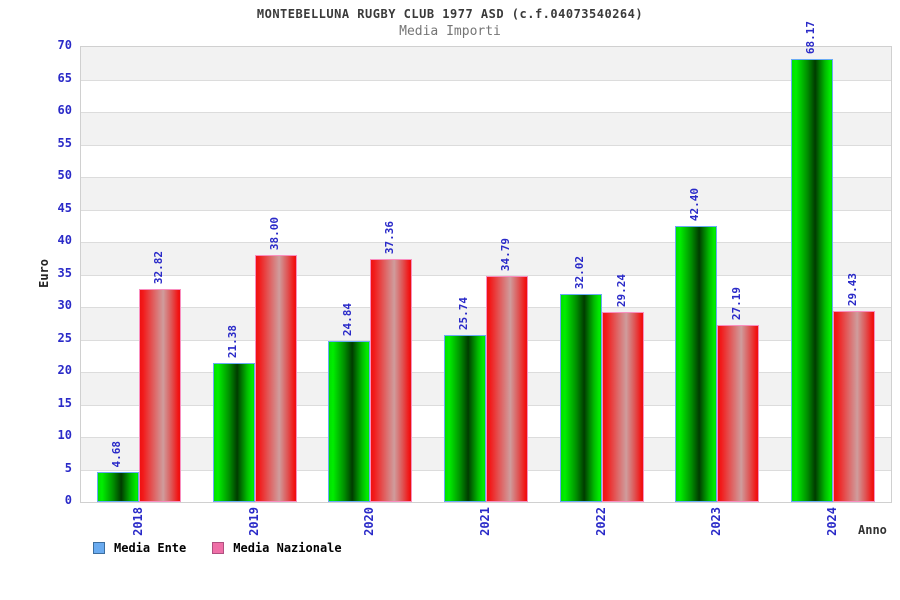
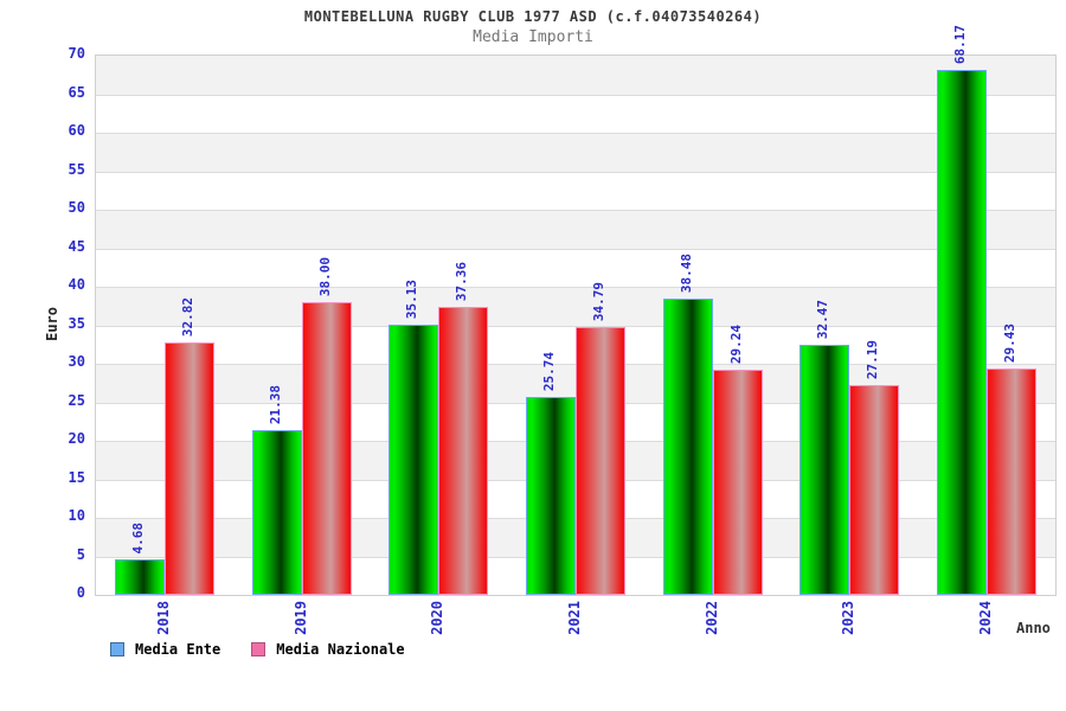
Media Ente/2020: 24.84 -> 35.13
Media Ente/2022: 32.02 -> 38.48
Media Ente/2023: 42.40 -> 32.47
